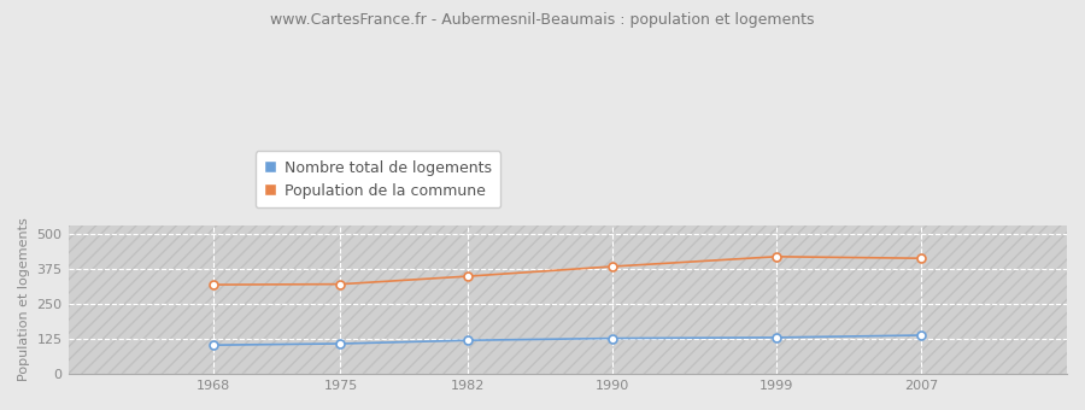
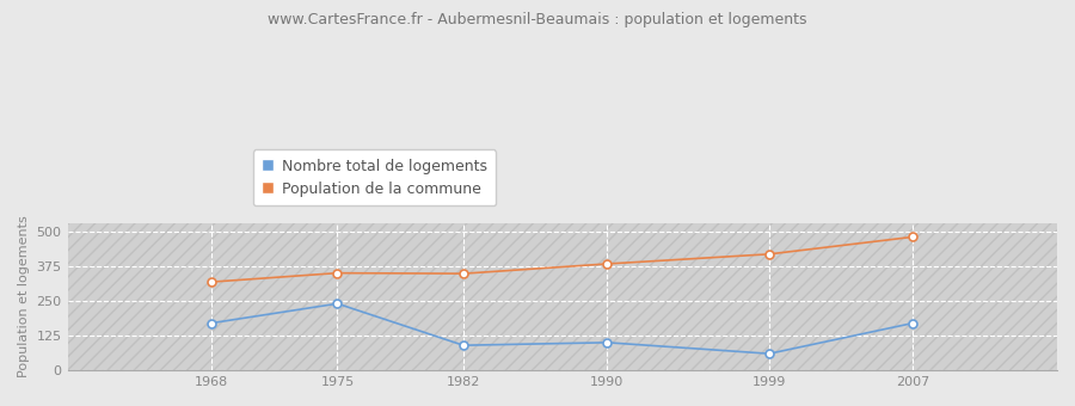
Nombre total de logements/1968: 103 -> 170
Nombre total de logements/1975: 108 -> 240
Population de la commune/1975: 320 -> 350
Nombre total de logements/1982: 120 -> 90
Nombre total de logements/1990: 127 -> 100
Nombre total de logements/1999: 130 -> 60
Nombre total de logements/2007: 138 -> 170
Population de la commune/2007: 412 -> 480
